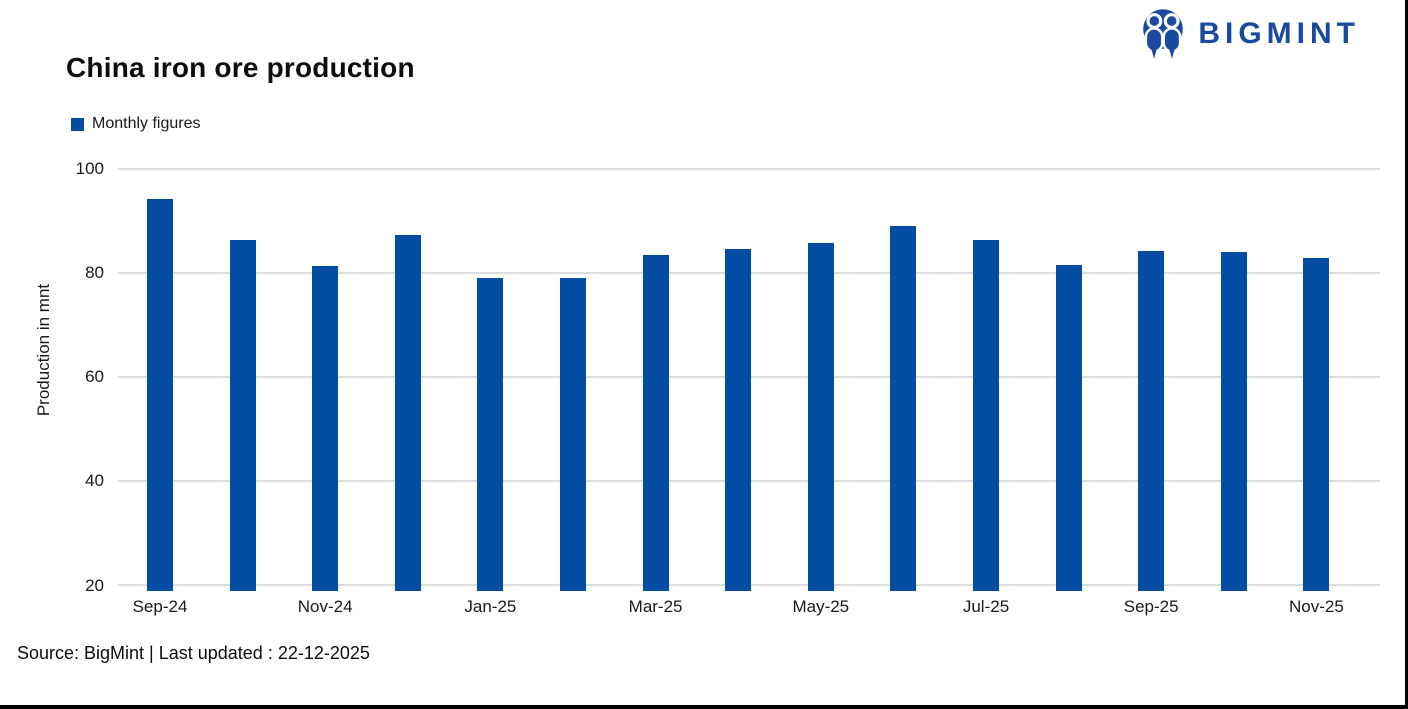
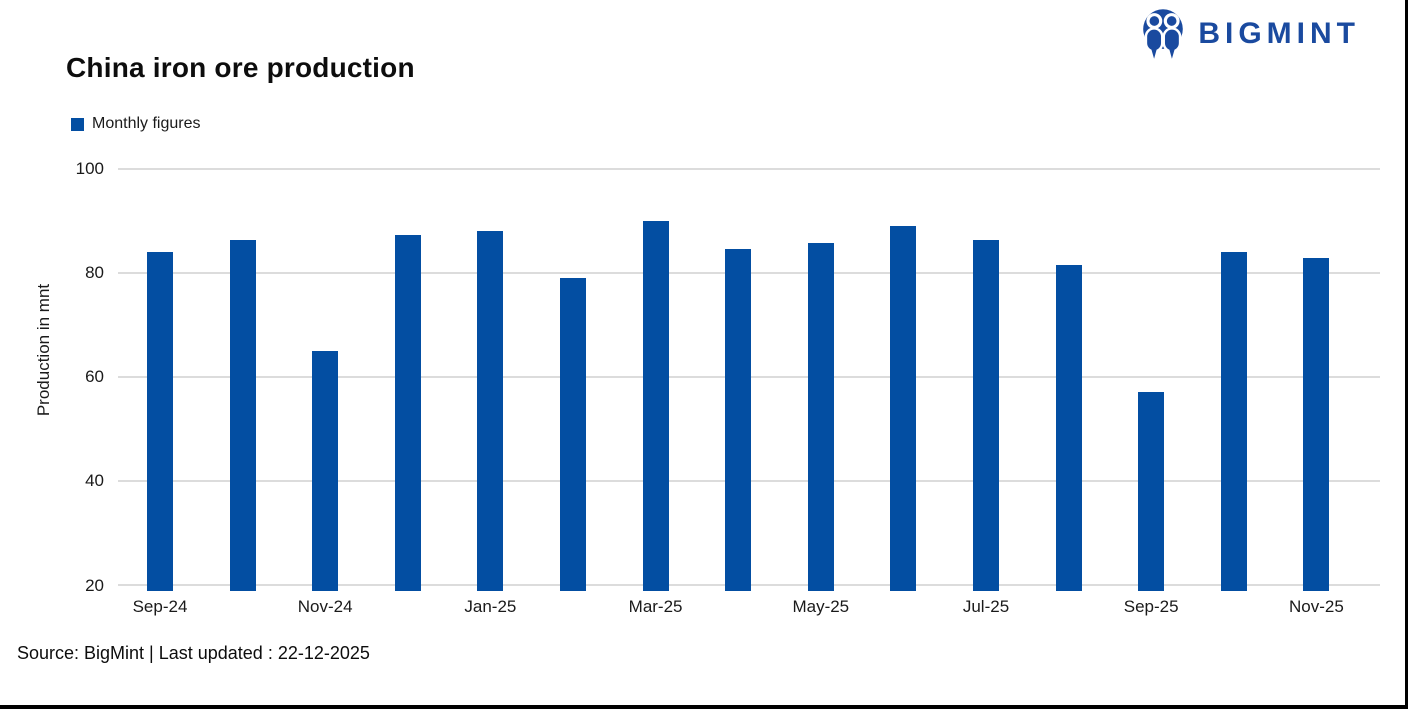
Sep-24: 94 -> 84
Nov-24: 81 -> 65
Jan-25: 79 -> 88
Mar-25: 83 -> 90
Sep-25: 84 -> 57
